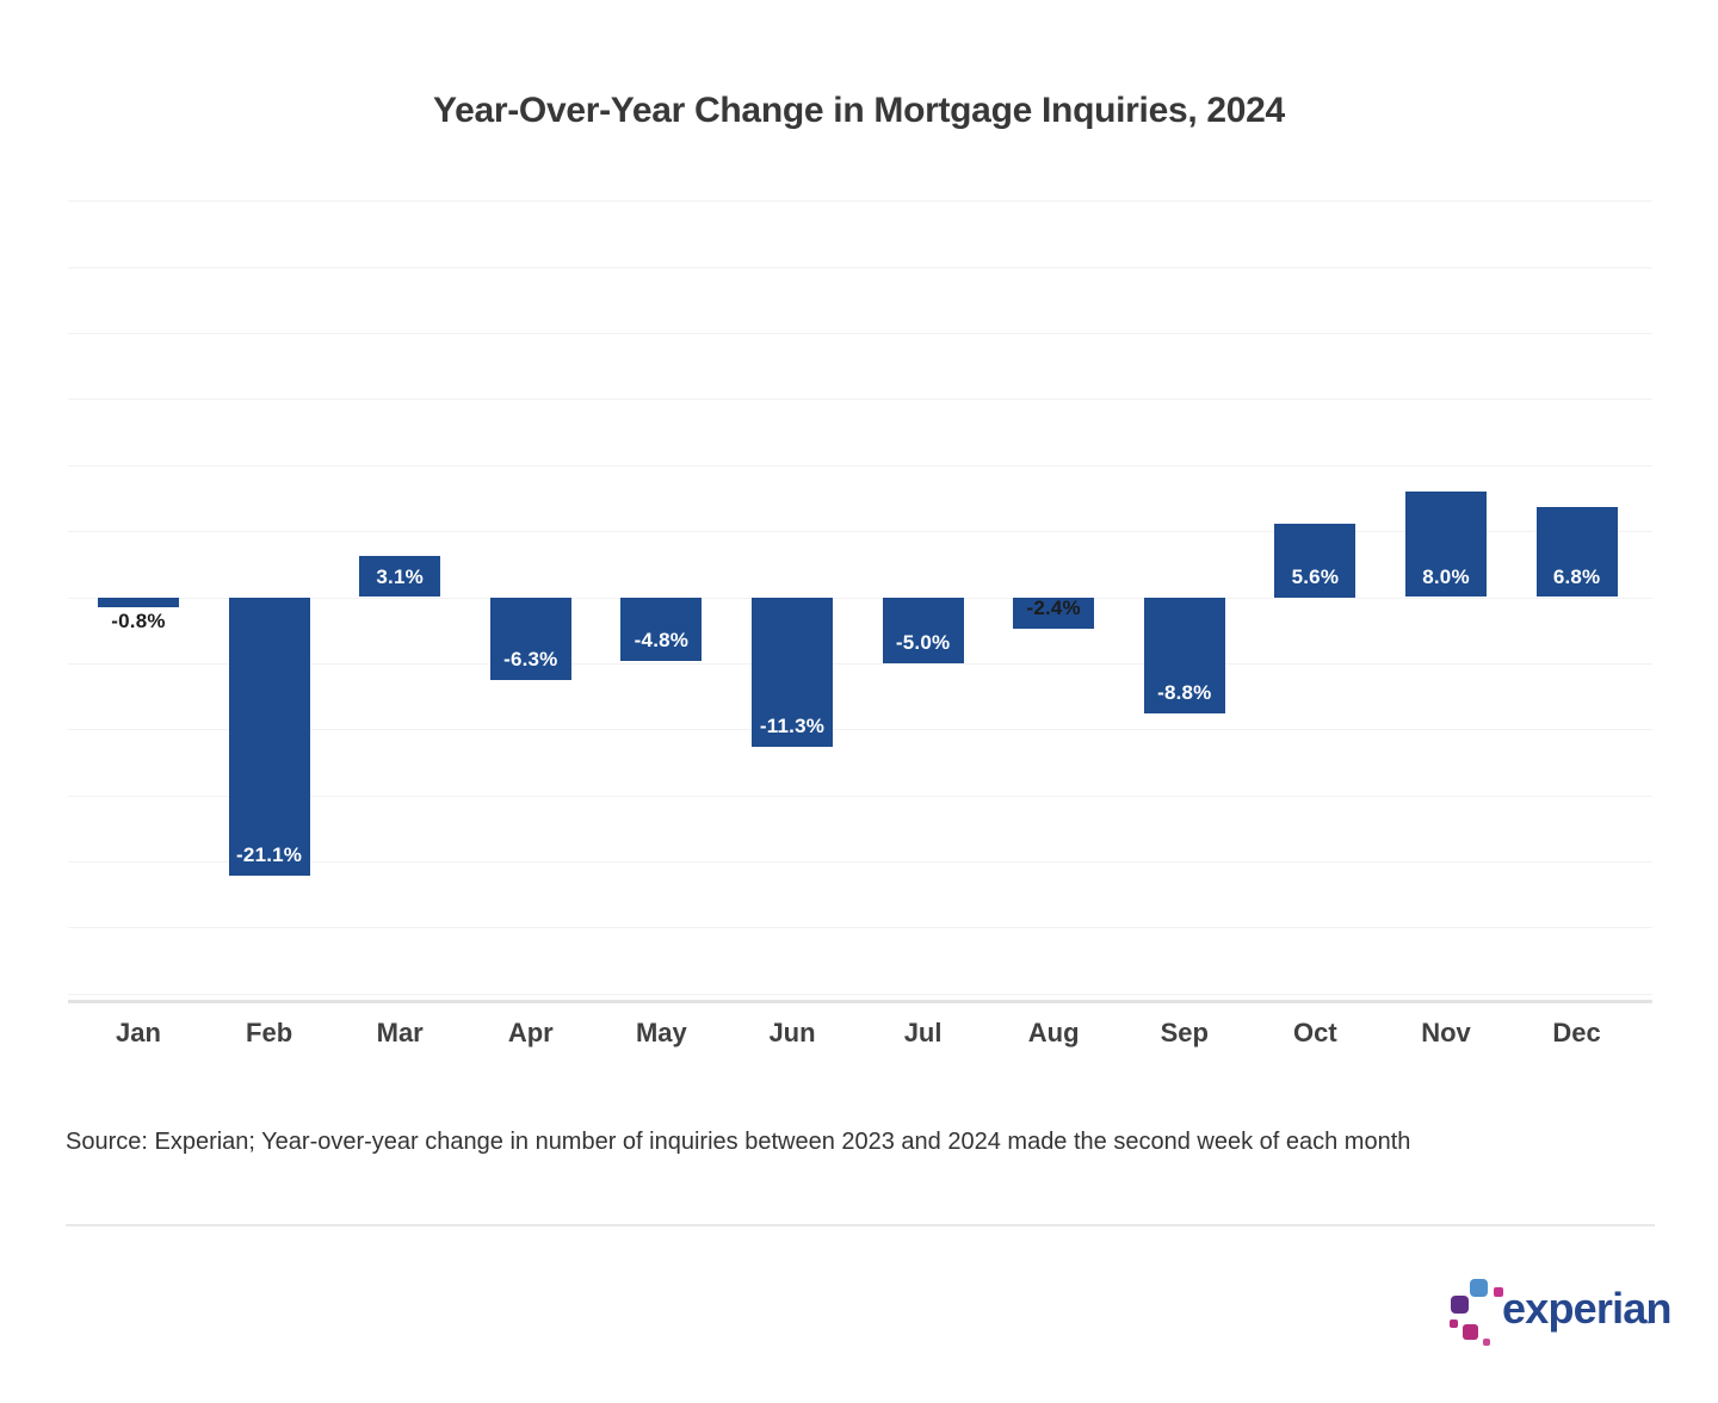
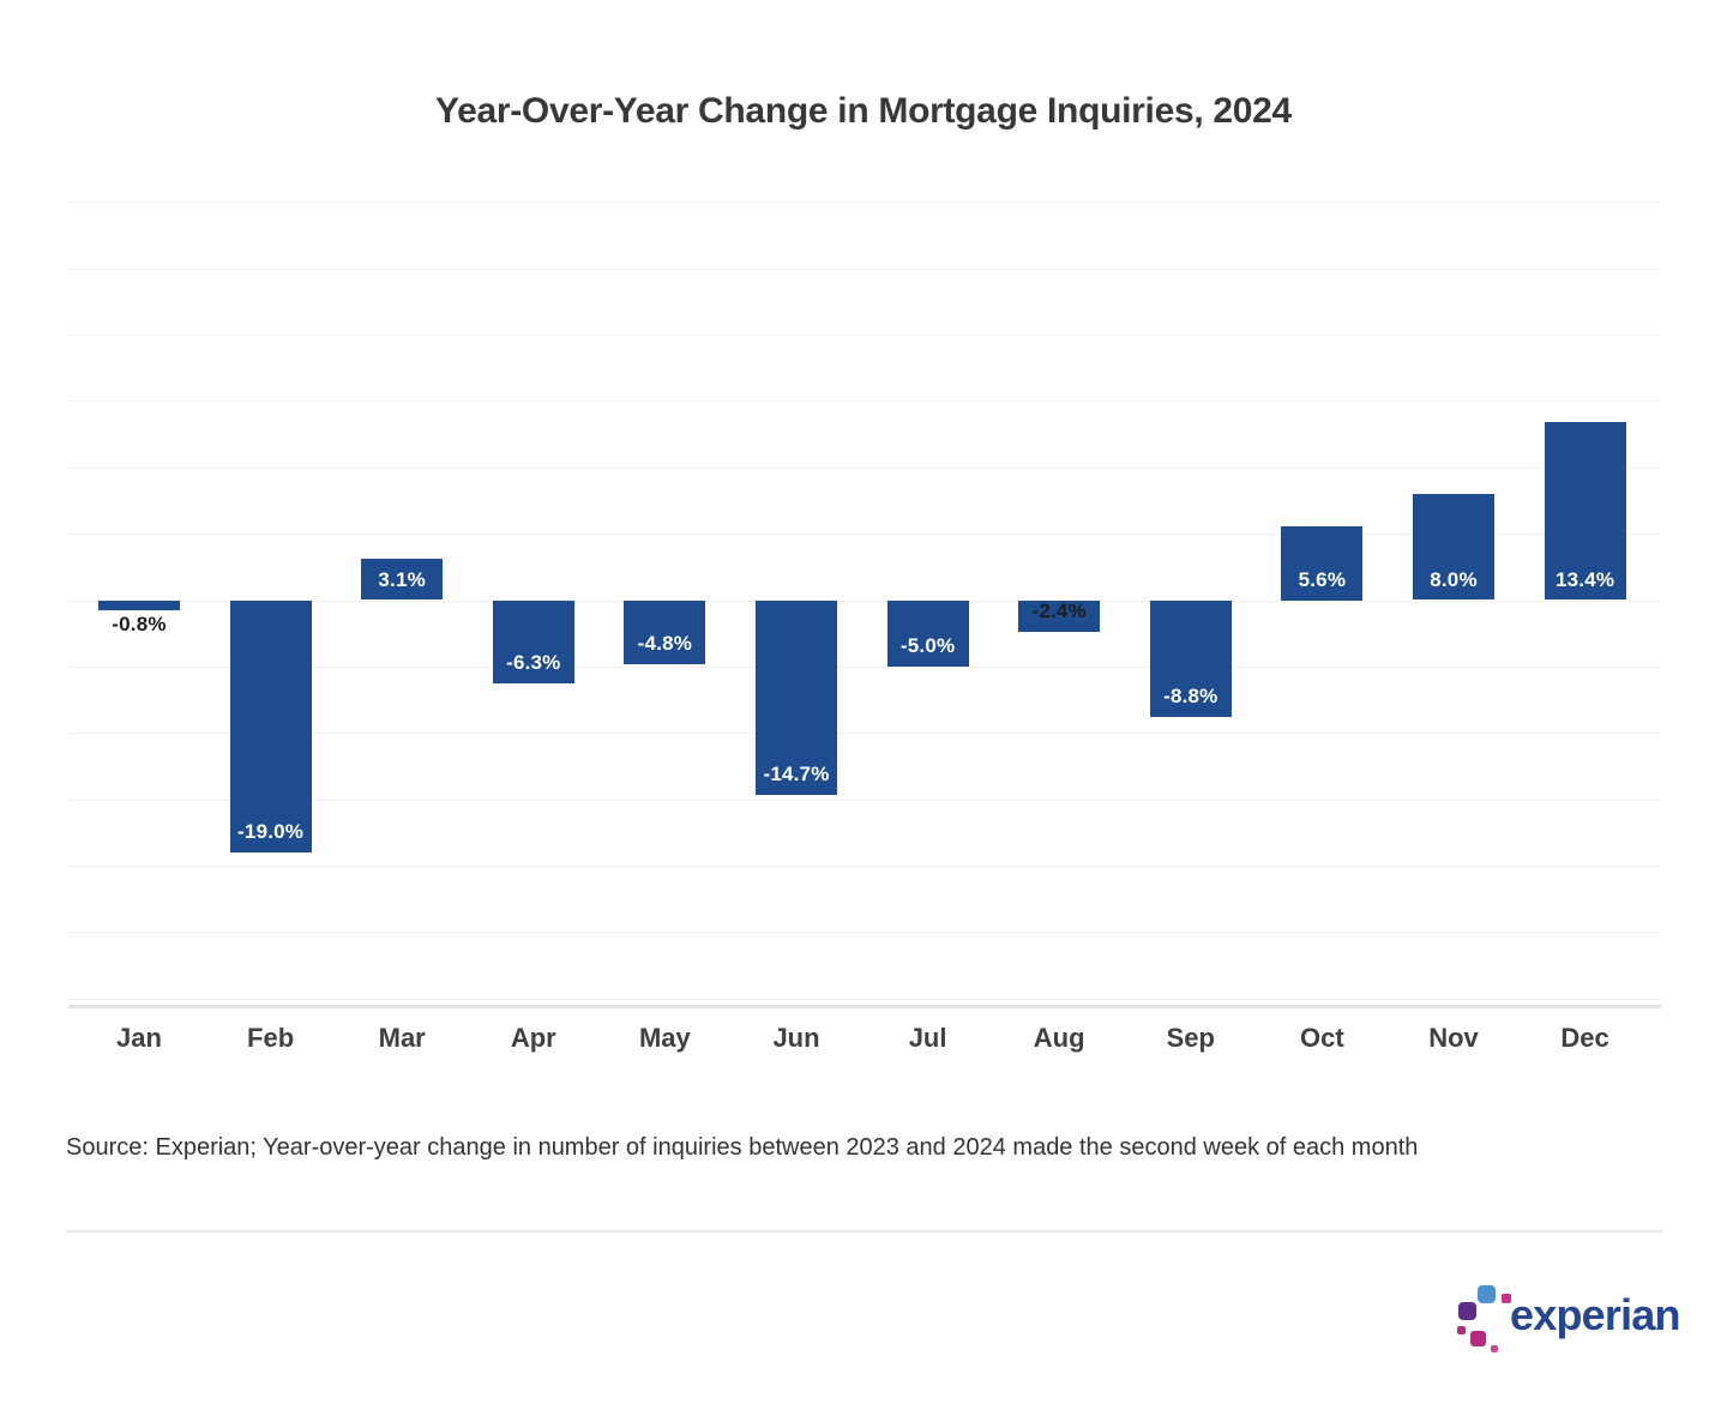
Feb: -21.1% -> -19.0%
Jun: -11.3% -> -14.7%
Dec: 6.8% -> 13.4%
